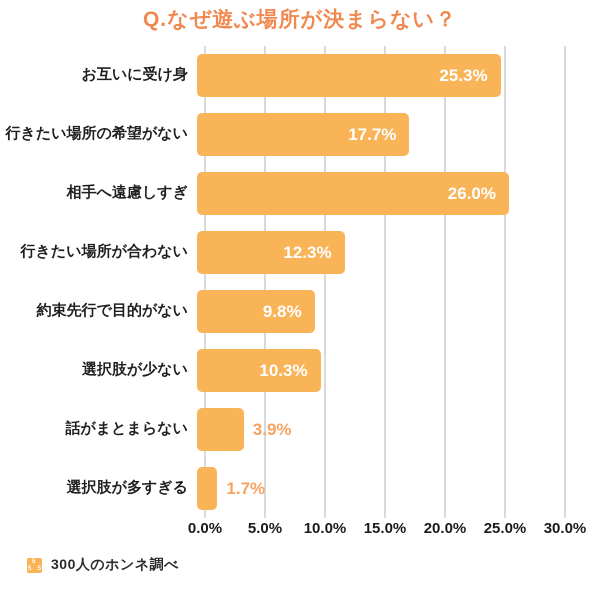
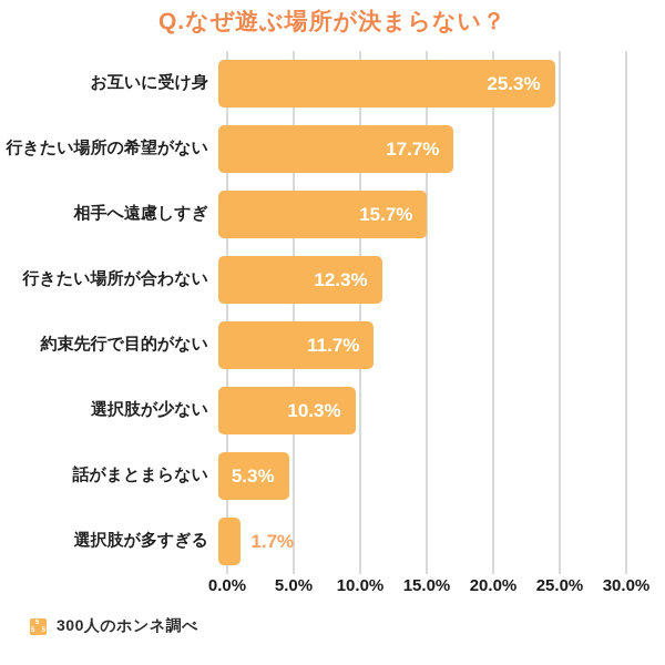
相手へ遠慮しすぎ: 26.0% -> 15.7%
約束先行で目的がない: 9.8% -> 11.7%
話がまとまらない: 3.9% -> 5.3%
